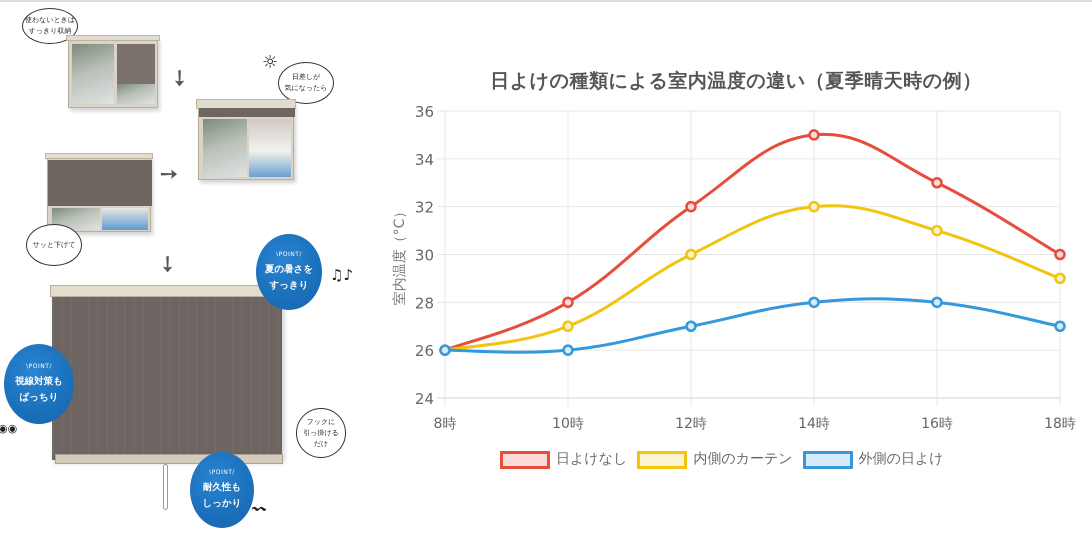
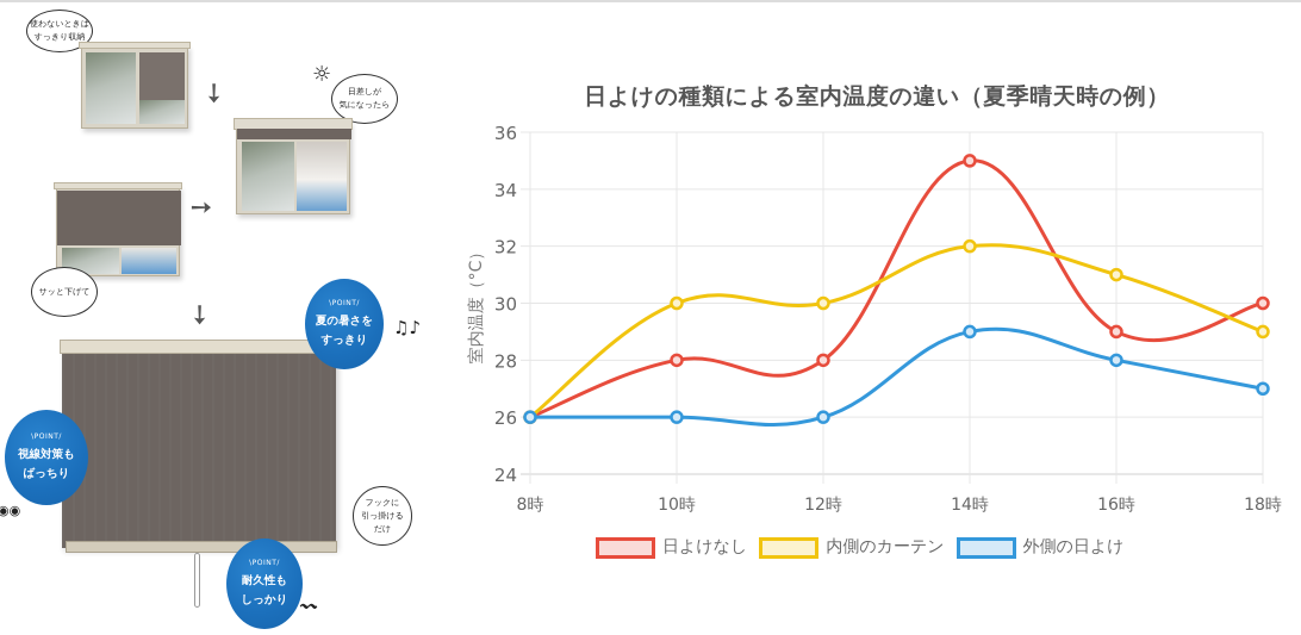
内側のカーテン/10時: 27 -> 30
日よけなし/12時: 32 -> 28
外側の日よけ/12時: 27 -> 26
外側の日よけ/14時: 28 -> 29
日よけなし/16時: 33 -> 29
